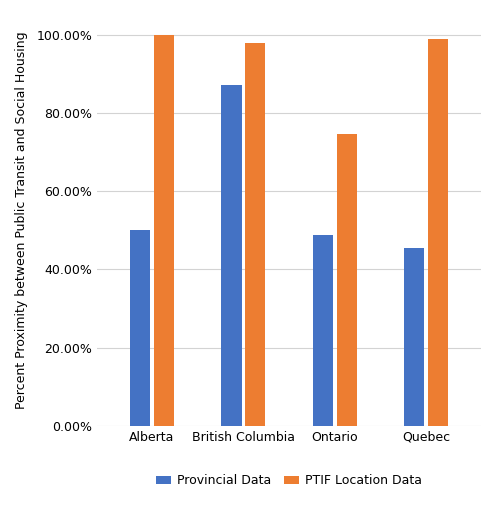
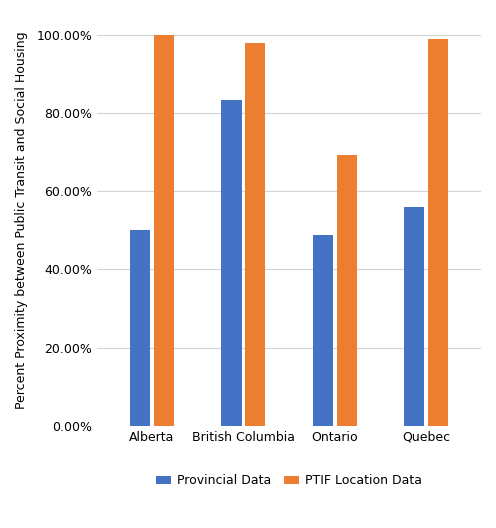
Provincial Data/British Columbia: 87.0% -> 83.4%
PTIF Location Data/Ontario: 74.5% -> 69.4%
Provincial Data/Quebec: 45.5% -> 55.8%
